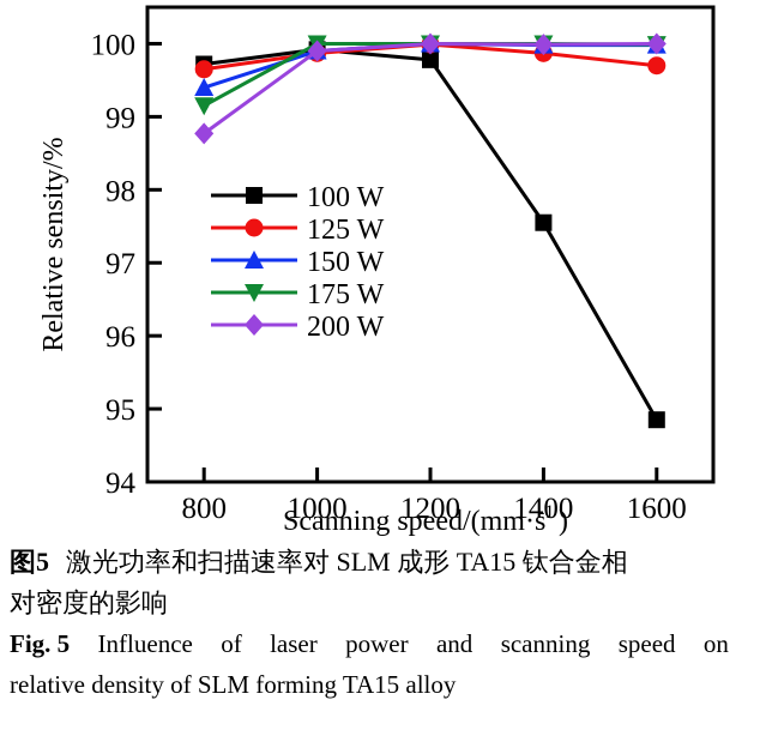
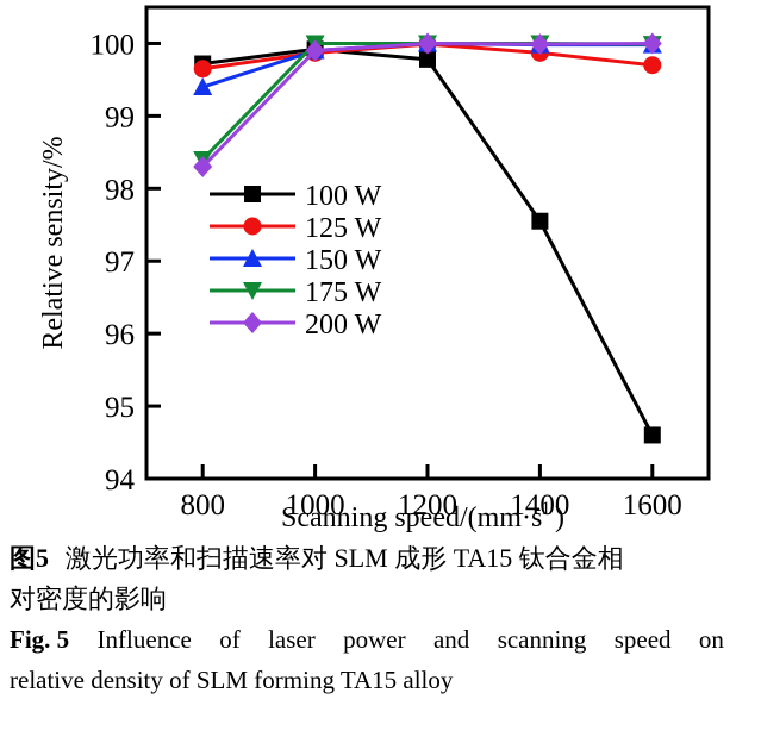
175 W/800: 99.2 -> 98.4
200 W/800: 98.8 -> 98.3
100 W/1600: 94.8 -> 94.6
